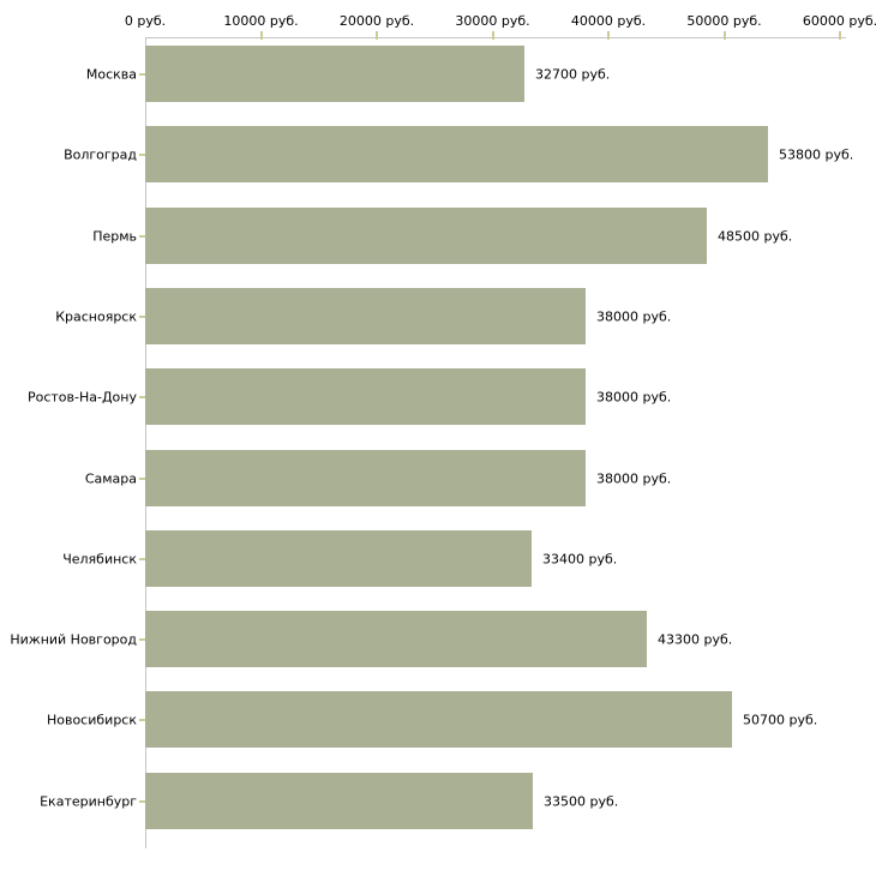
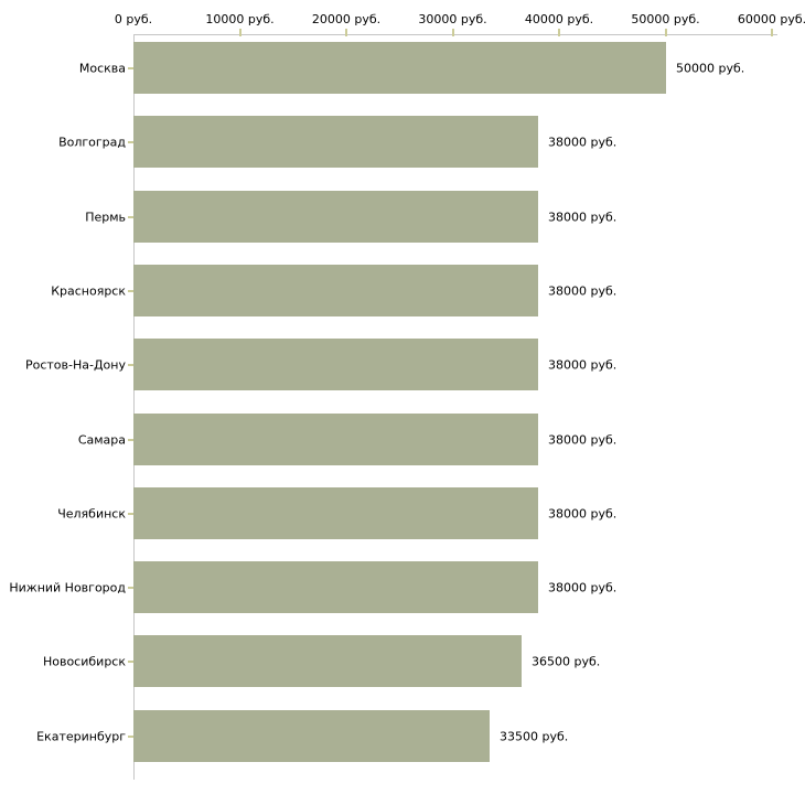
Москва: 32700 -> 50000
Волгоград: 53800 -> 38000
Пермь: 48500 -> 38000
Челябинск: 33400 -> 38000
Нижний Новгород: 43300 -> 38000
Новосибирск: 50700 -> 36500
